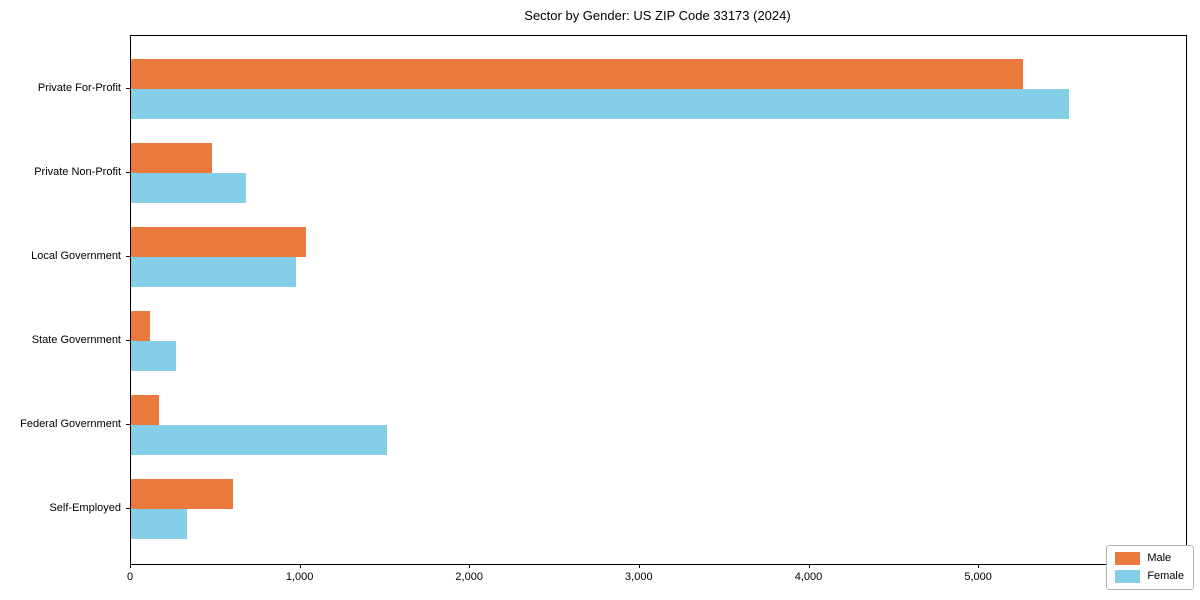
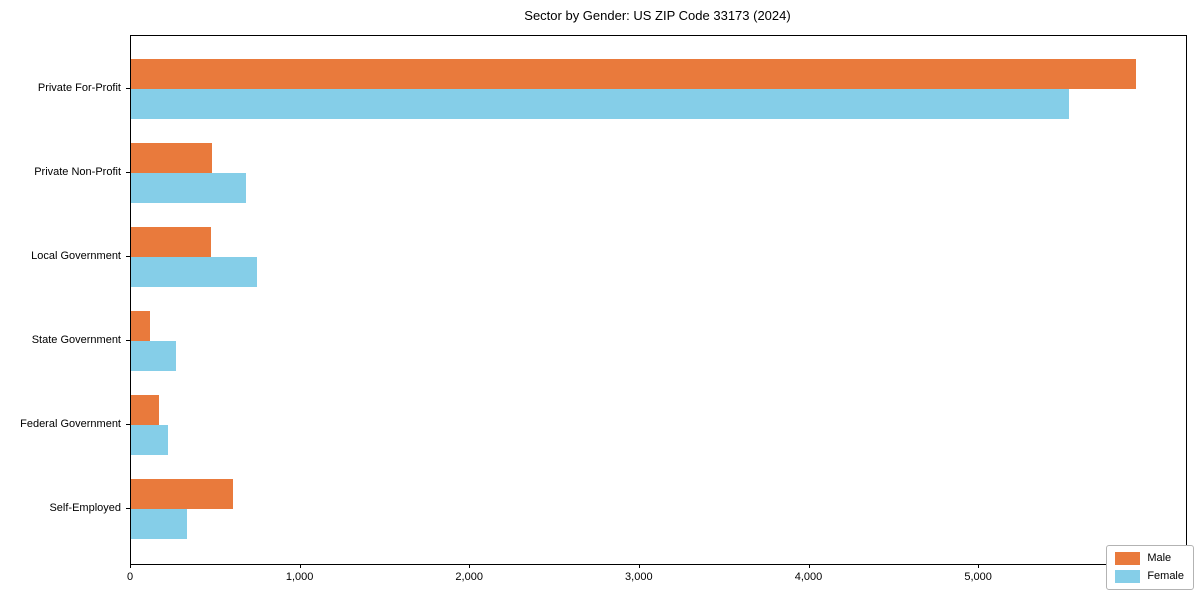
Male/Private For-Profit: 5260 -> 5920
Male/Local Government: 1030 -> 470
Female/Local Government: 970 -> 740
Female/Federal Government: 1510 -> 220
